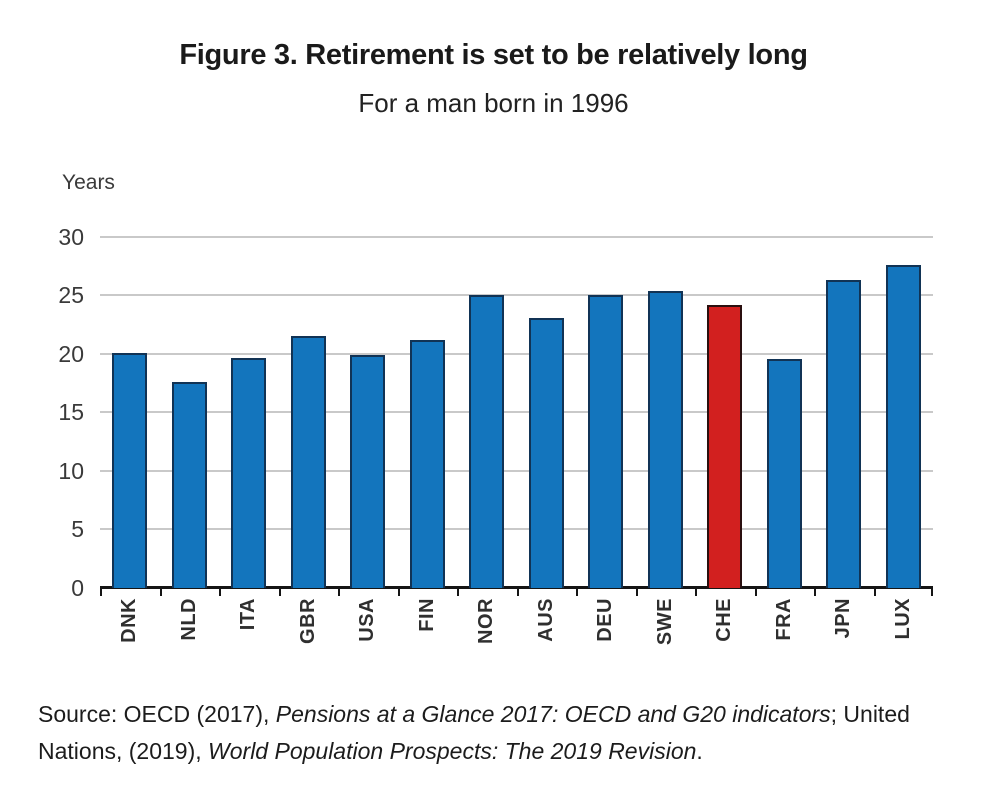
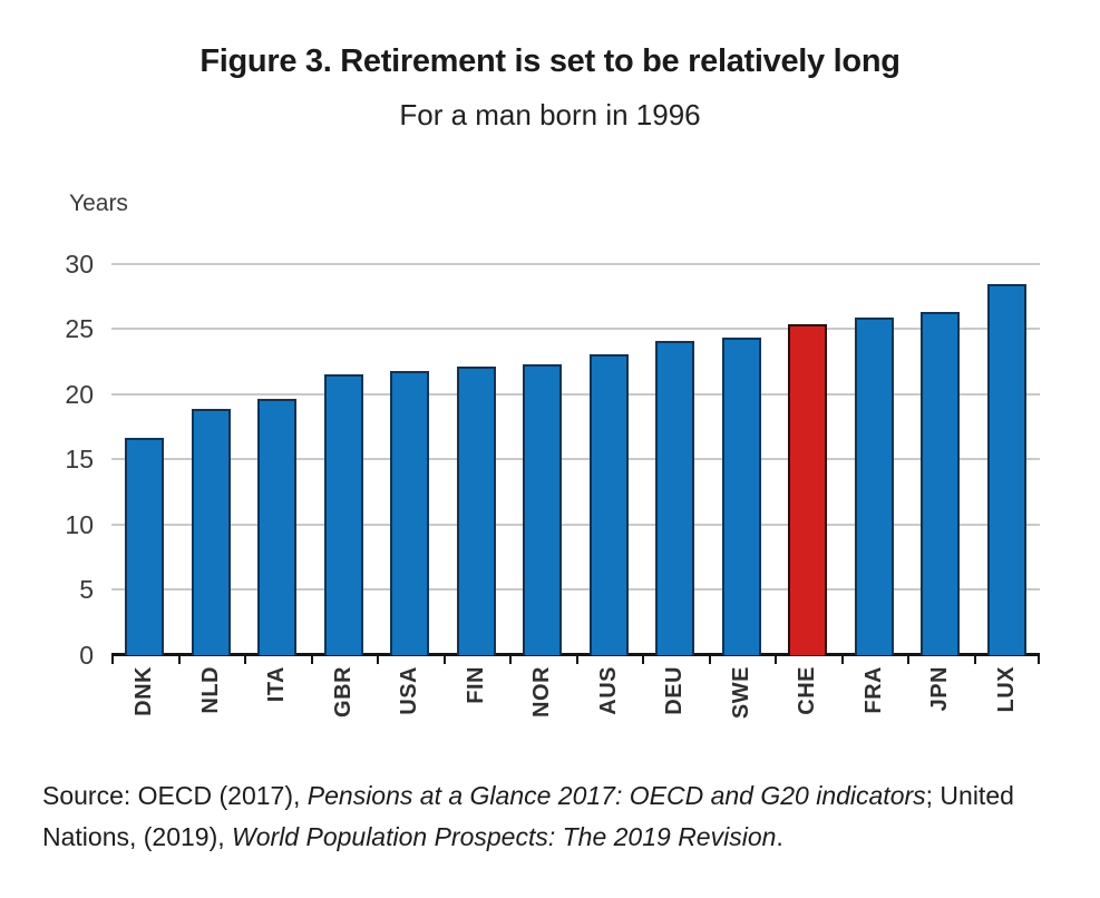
DNK: 20.1 -> 16.7
NLD: 17.6 -> 18.9
USA: 19.9 -> 21.8
FIN: 21.2 -> 22.1
NOR: 25.0 -> 22.3
DEU: 25.0 -> 24.1
SWE: 25.4 -> 24.4
CHE: 24.2 -> 25.4
FRA: 19.6 -> 25.9
LUX: 27.6 -> 28.5
